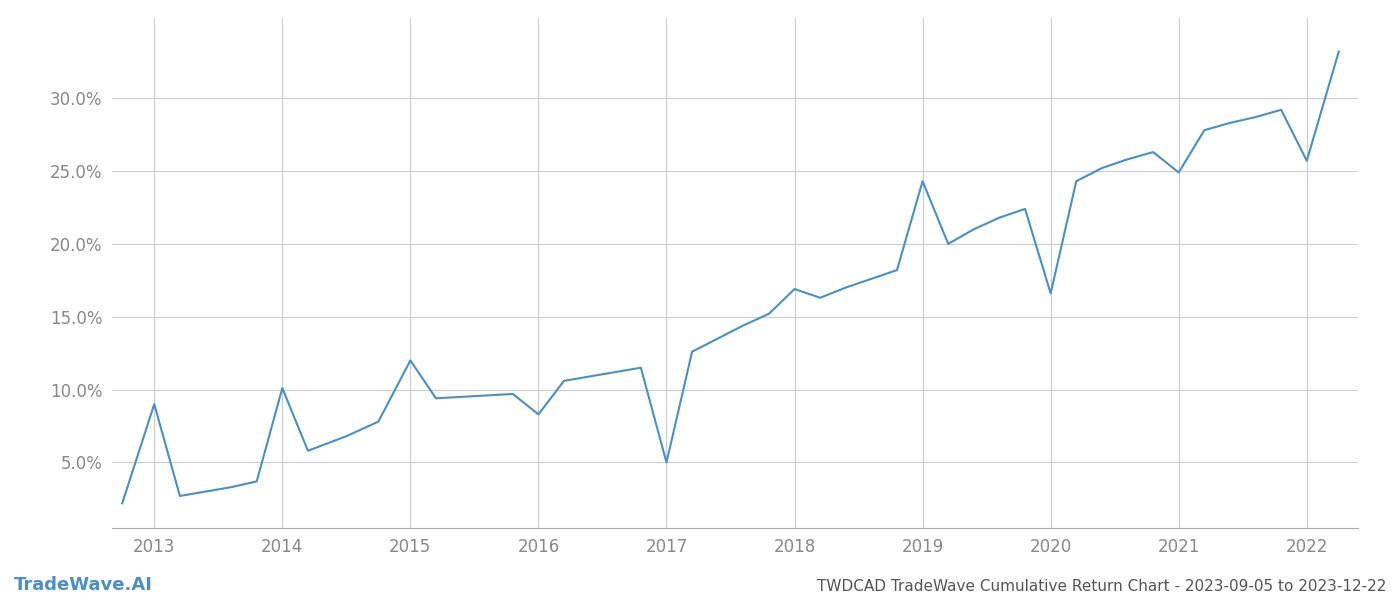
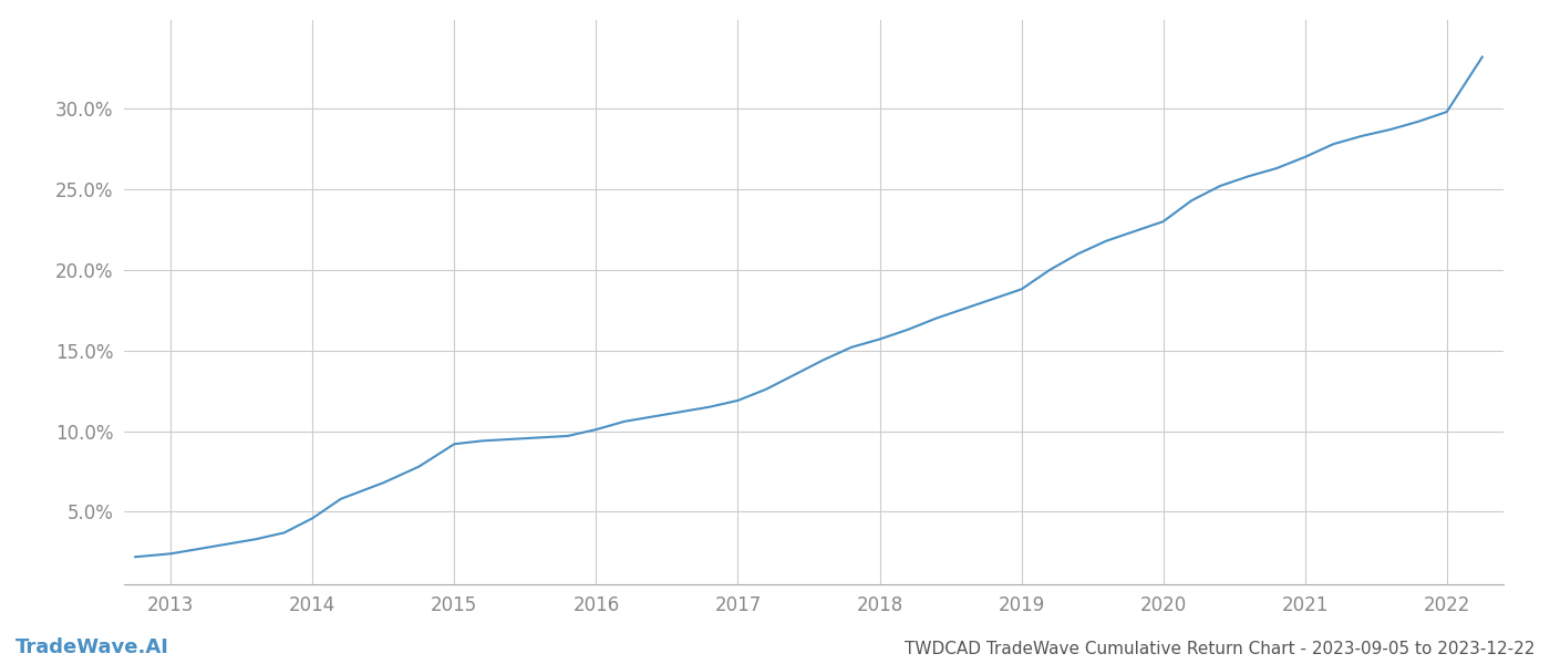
2013: 9.0% -> 2.4%
2014: 10.1% -> 4.6%
2015: 12.0% -> 9.2%
2016: 8.3% -> 10.1%
2017: 5.0% -> 11.9%
2018: 16.9% -> 15.7%
2019: 24.3% -> 18.8%
2020: 16.6% -> 23.0%
2021: 24.9% -> 27.0%
2022: 25.7% -> 29.8%
